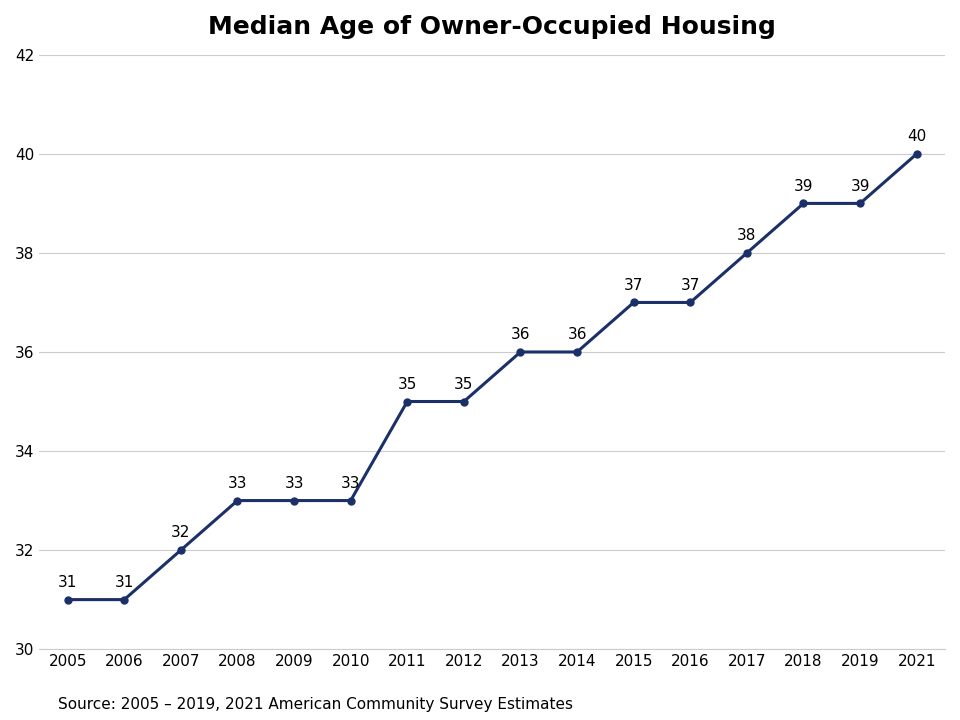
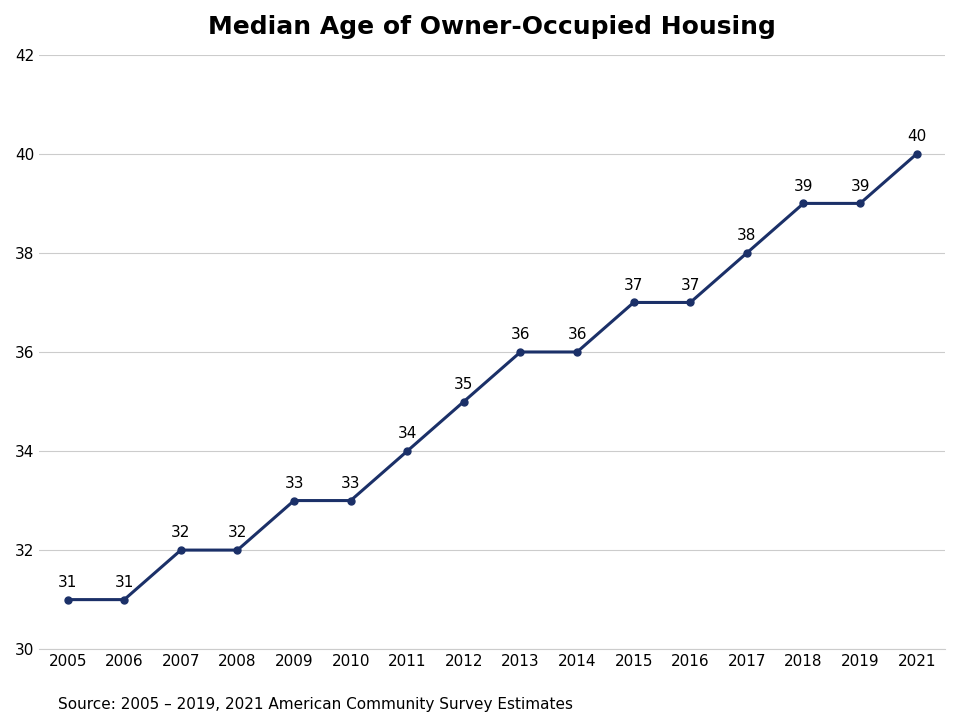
2008: 33 -> 32
2011: 35 -> 34
